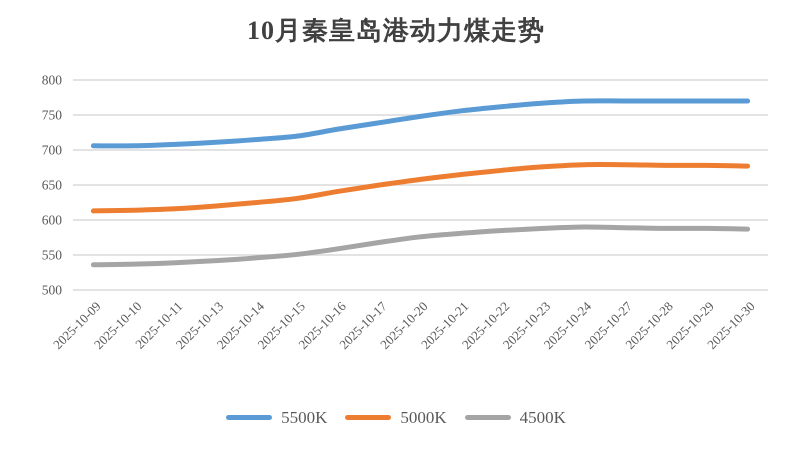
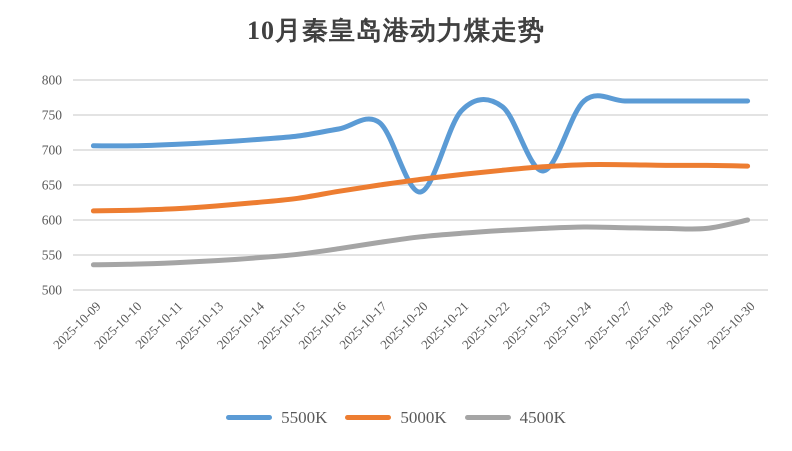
5500K/2025-10-20: 750 -> 640
5500K/2025-10-23: 770 -> 670
4500K/2025-10-30: 590 -> 600
